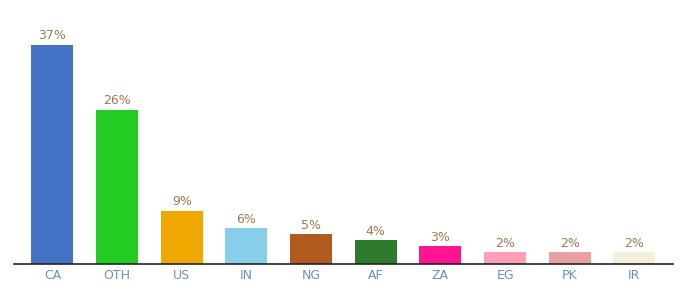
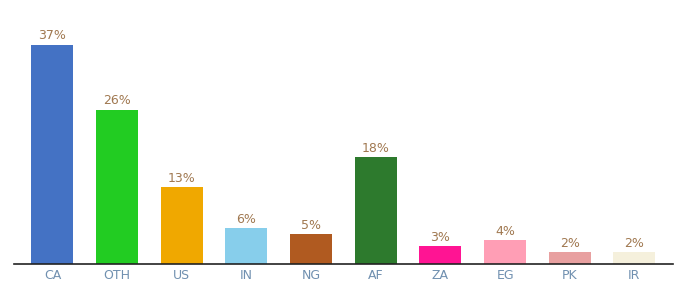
US: 9% -> 13%
AF: 4% -> 18%
EG: 2% -> 4%
